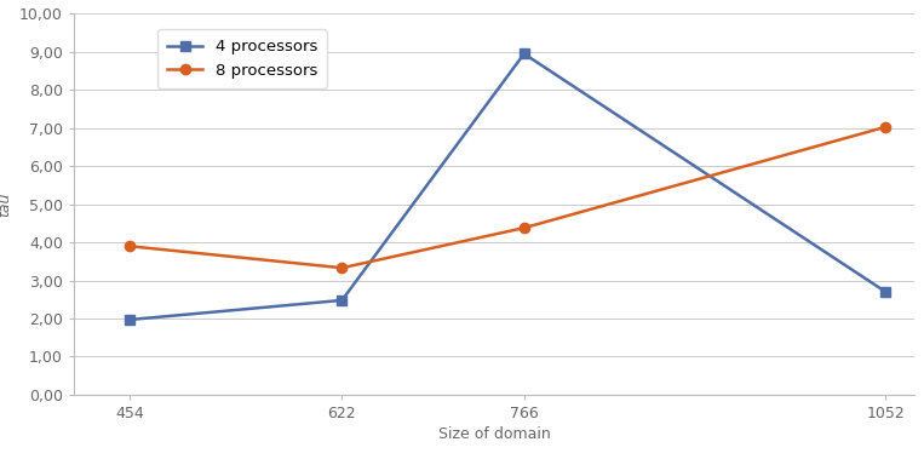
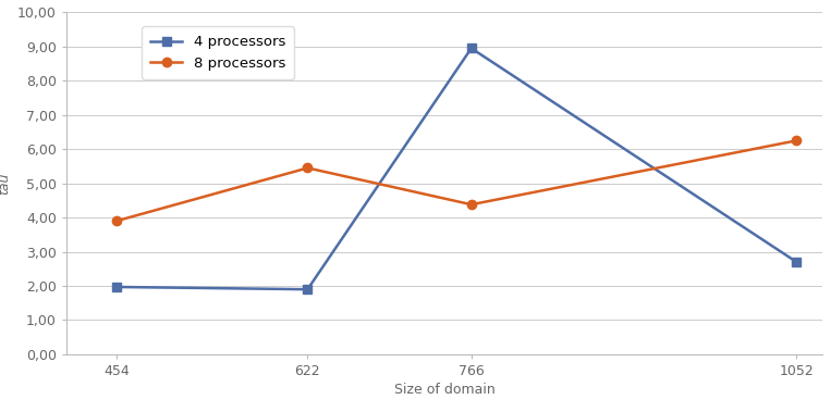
4 processors/622: 2,48 -> 1,90
8 processors/622: 3,33 -> 5,45
8 processors/1052: 7,03 -> 6,25
